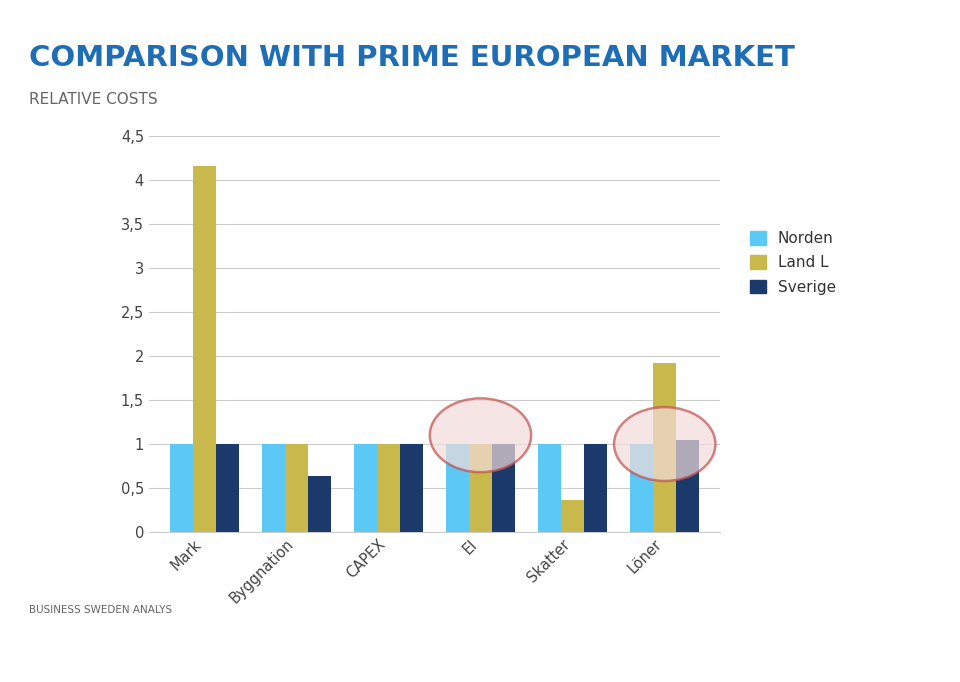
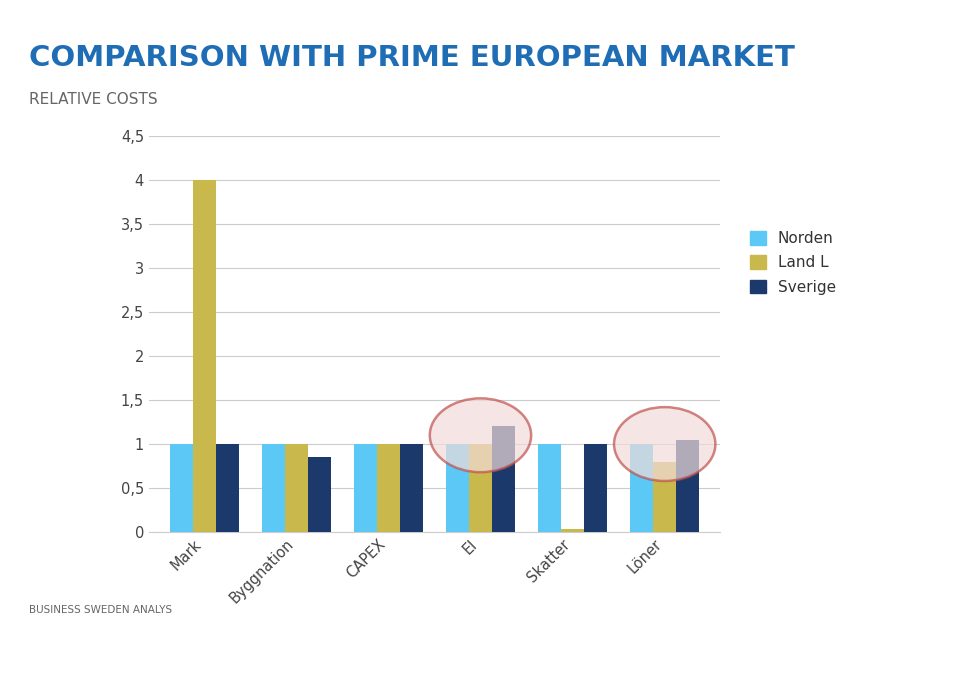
Land L/Mark: 4,16 -> 4,00
Sverige/Byggnation: 0,64 -> 0,85
Sverige/El: 1,00 -> 1,20
Land L/Skatter: 0,36 -> 0,03
Land L/Löner: 1,92 -> 0,80
